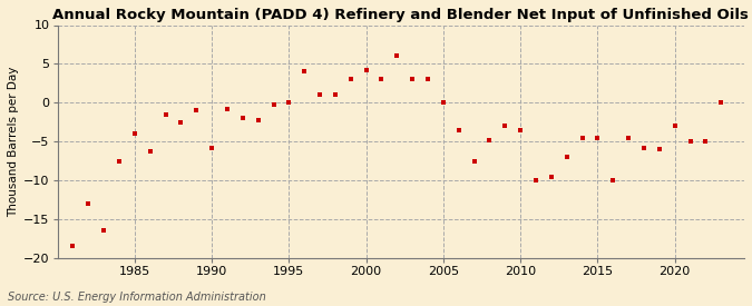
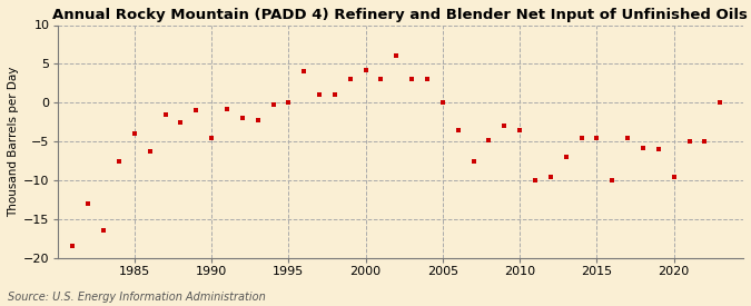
1990: -5.8 -> -4.6
2020: -3.0 -> -9.6
